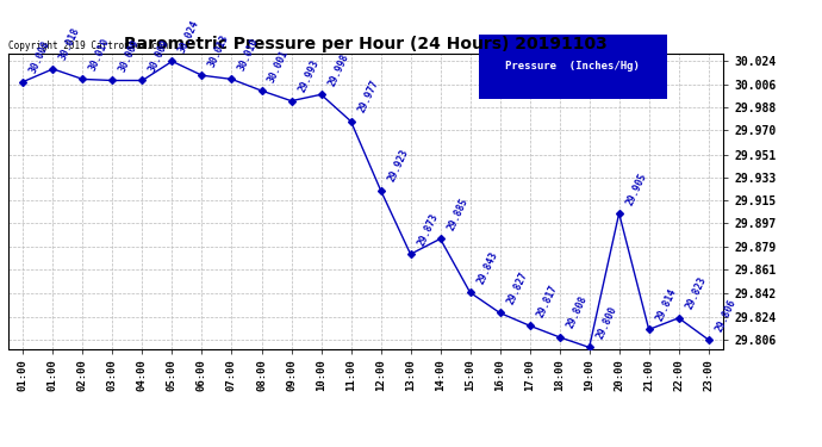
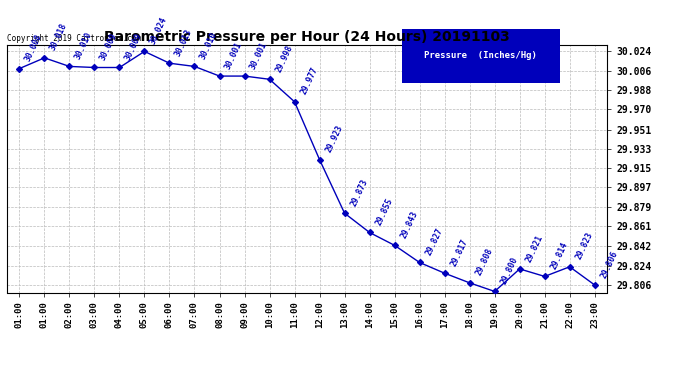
09:00: 29.993 -> 30.001
14:00: 29.885 -> 29.855
20:00: 29.905 -> 29.821
